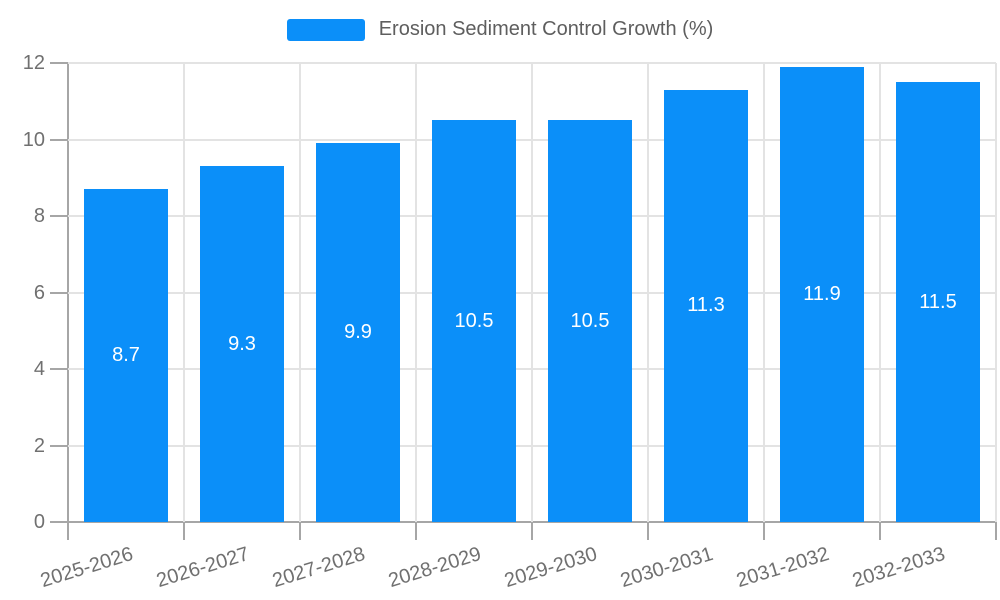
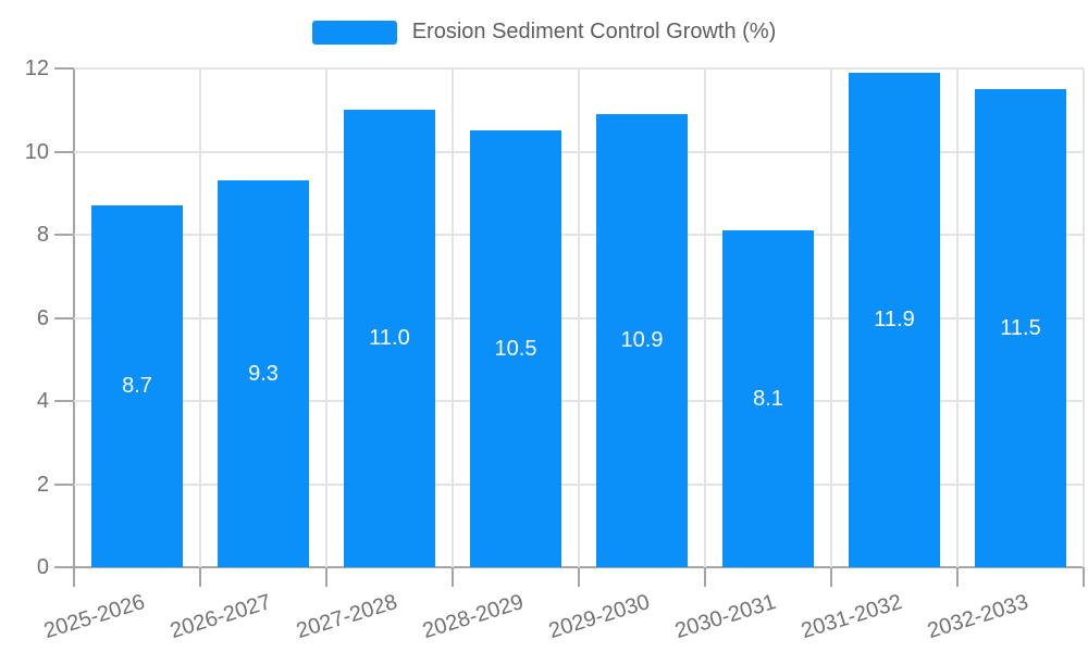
2027-2028: 9.9 -> 11.0
2029-2030: 10.5 -> 10.9
2030-2031: 11.3 -> 8.1
